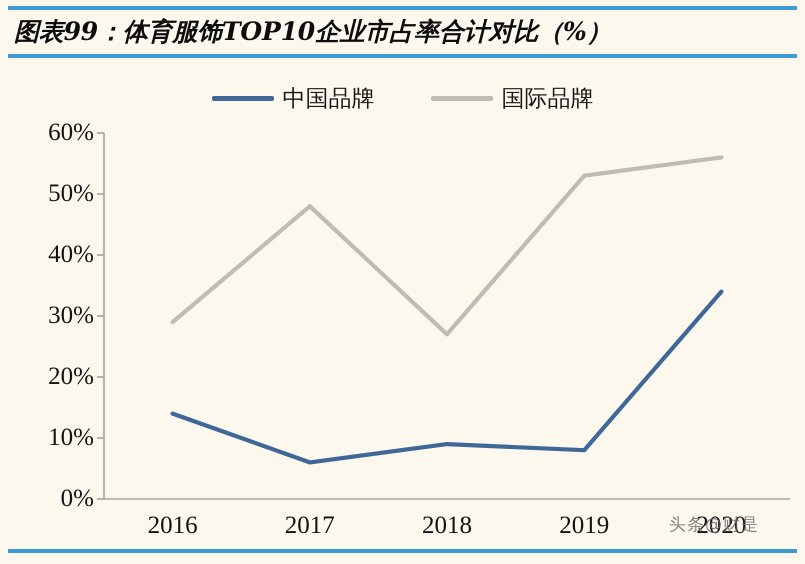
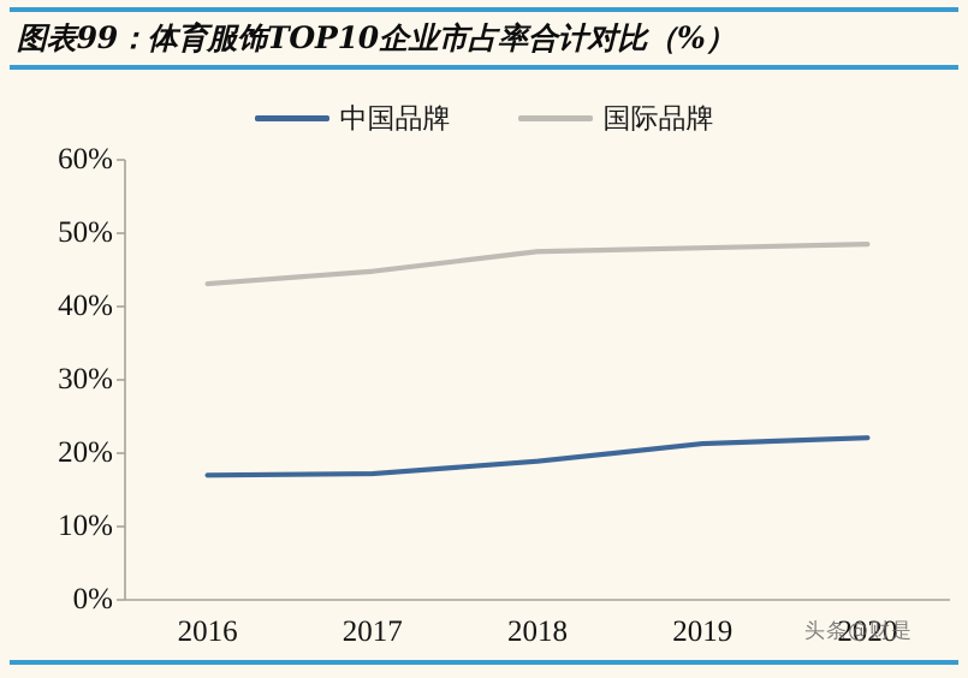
中国品牌/2016: 14% -> 17%
国际品牌/2016: 29% -> 43%
中国品牌/2017: 6% -> 17%
国际品牌/2017: 48% -> 45%
中国品牌/2018: 9% -> 19%
国际品牌/2018: 27% -> 48%
中国品牌/2019: 8% -> 21%
国际品牌/2019: 53% -> 48%
中国品牌/2020: 34% -> 22%
国际品牌/2020: 56% -> 48%
